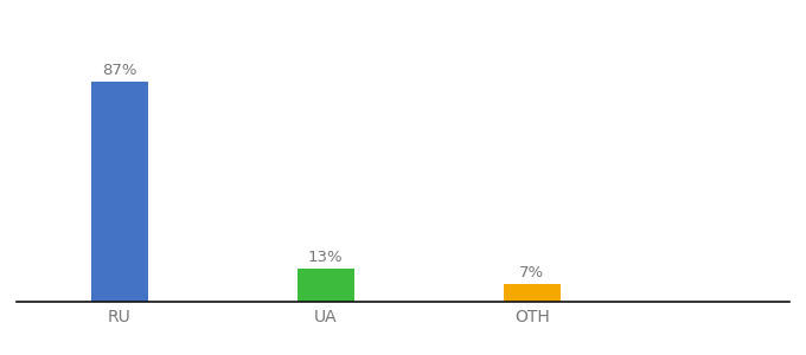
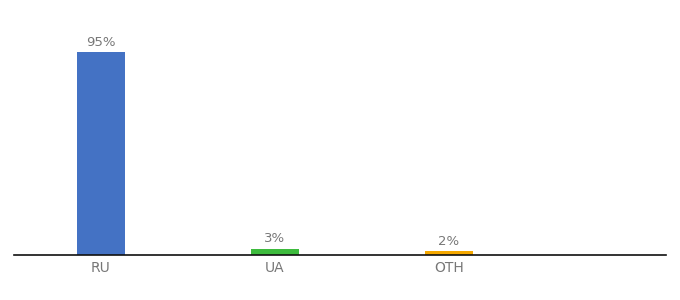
RU: 87% -> 95%
UA: 13% -> 3%
OTH: 7% -> 2%
